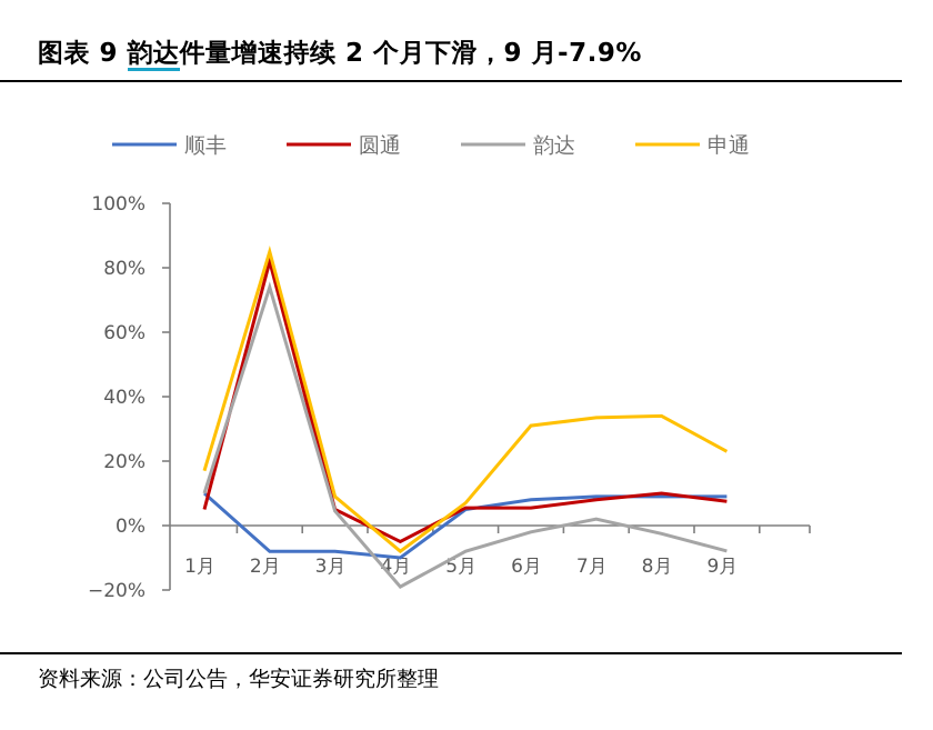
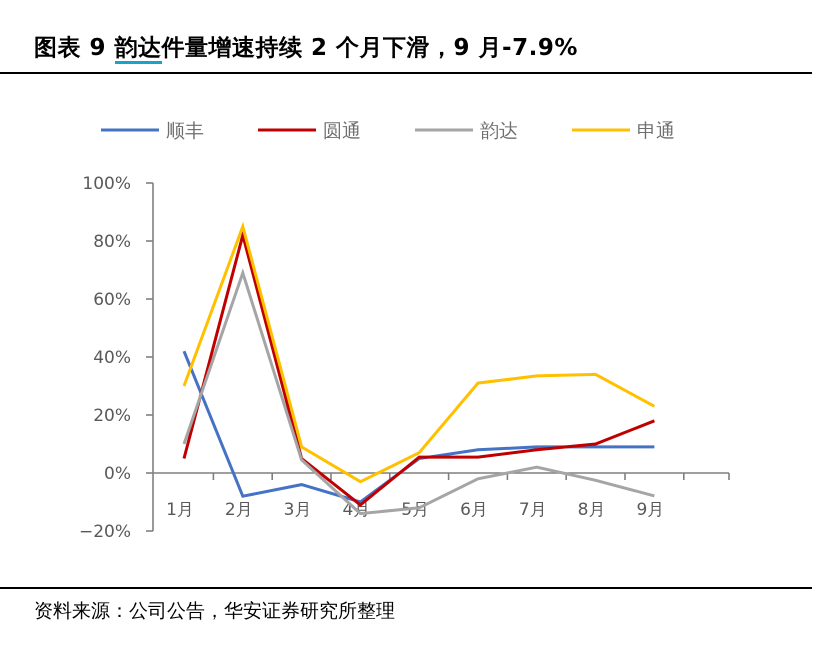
顺丰/1月: 10% -> 42%
申通/1月: 17% -> 30%
韵达/2月: 74% -> 69%
顺丰/3月: -8% -> -4%
圆通/4月: -5% -> -11%
韵达/4月: -19% -> -14%
申通/4月: -8% -> -3%
韵达/5月: -8% -> -12%
圆通/9月: 8% -> 18%
